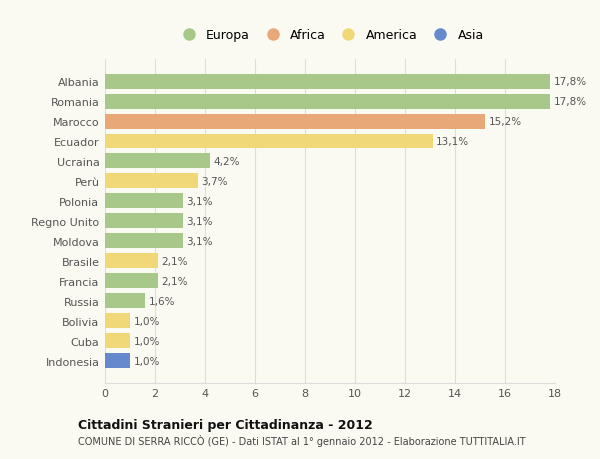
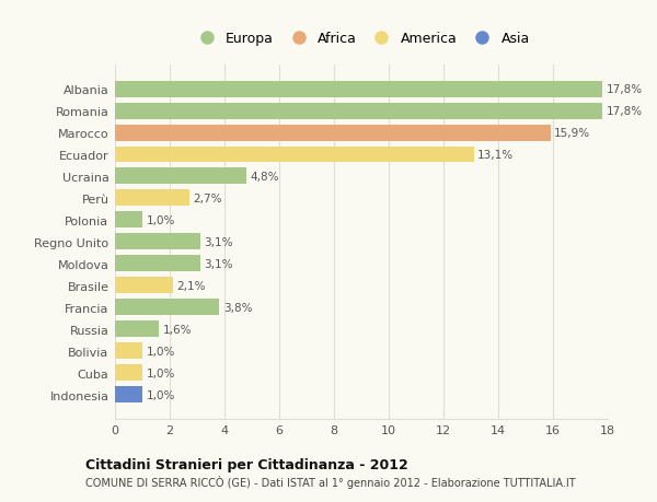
Marocco: 15,2% -> 15,9%
Ucraina: 4,2% -> 4,8%
Perù: 3,7% -> 2,7%
Polonia: 3,1% -> 1,0%
Francia: 2,1% -> 3,8%
